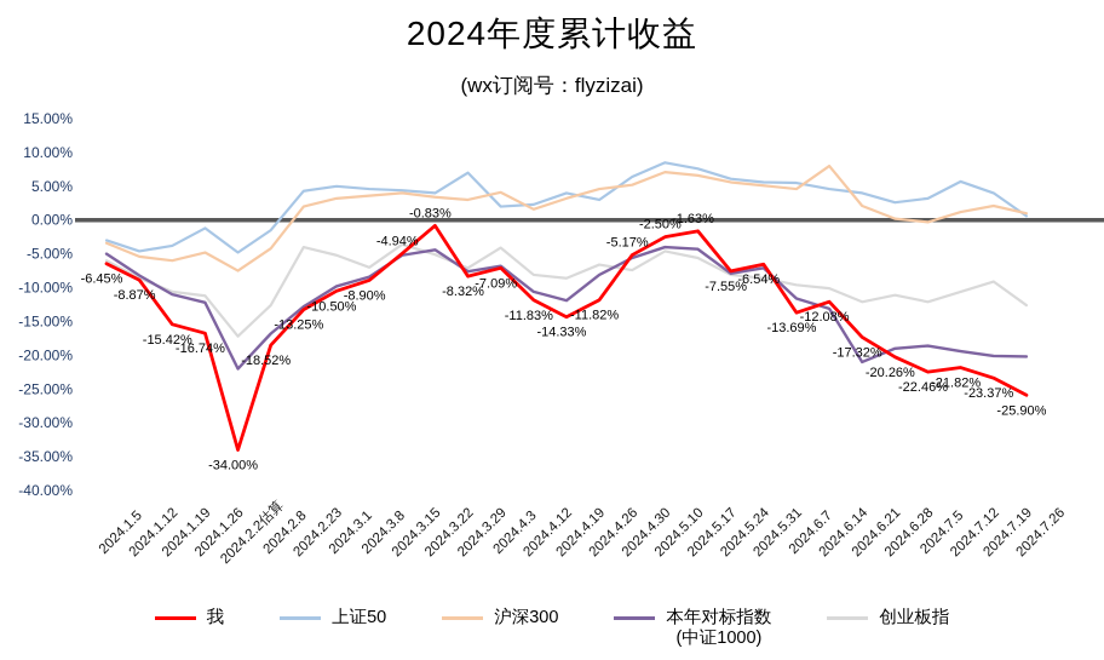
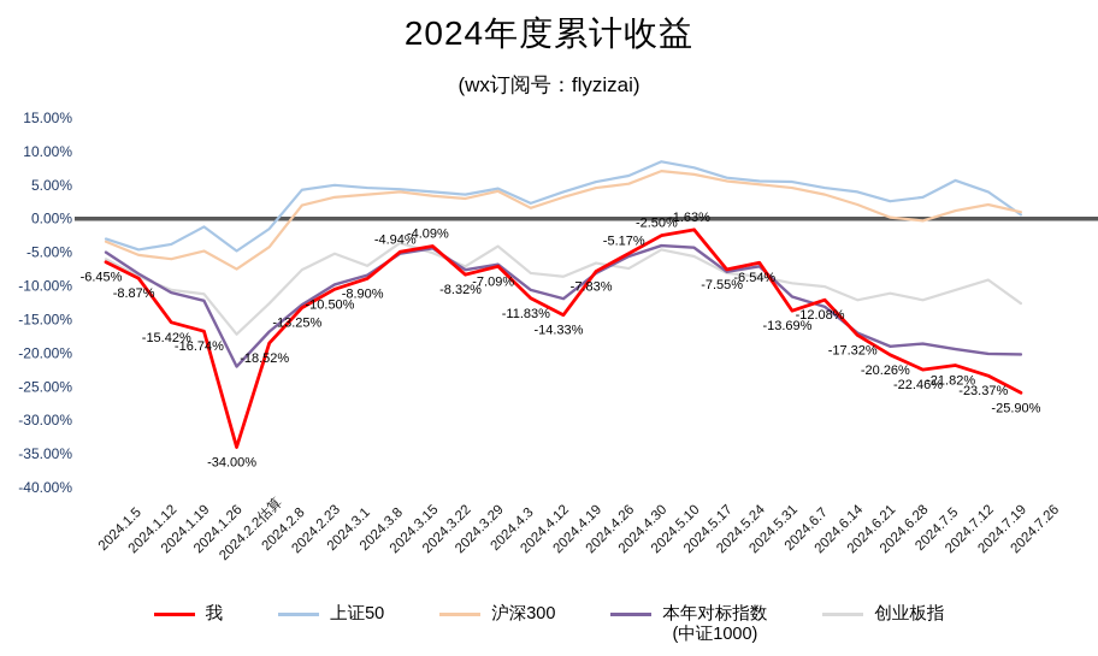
创业板指/2024.2.23: -4% -> -8%
我/2024.3.22: -0.83% -> -4.09%
上证50/2024.3.29: 7% -> 4%
上证50/2024.4.3: 2% -> 4%
我/2024.4.26: -11.82% -> -7.83%
上证50/2024.4.26: 3% -> 6%
沪深300/2024.6.14: 8% -> 4%
本年对标指数/2024.6.21: -21% -> -17%
